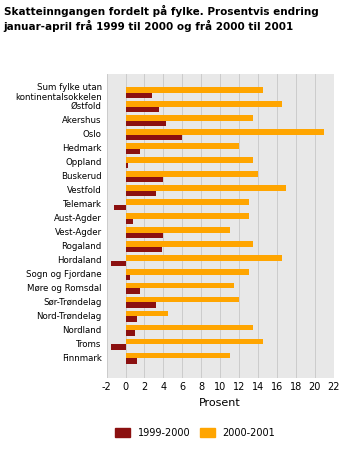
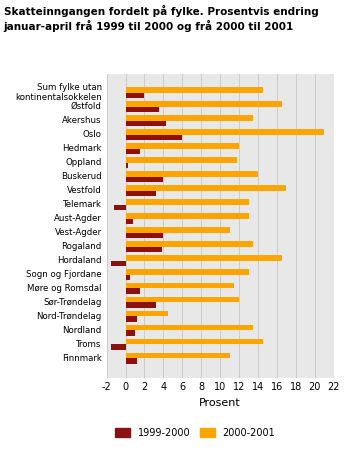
1999-2000/Sum fylke utan kontinentalsokkelen: 2.8 -> 2.0
2000-2001/Oppland: 13.5 -> 11.8
